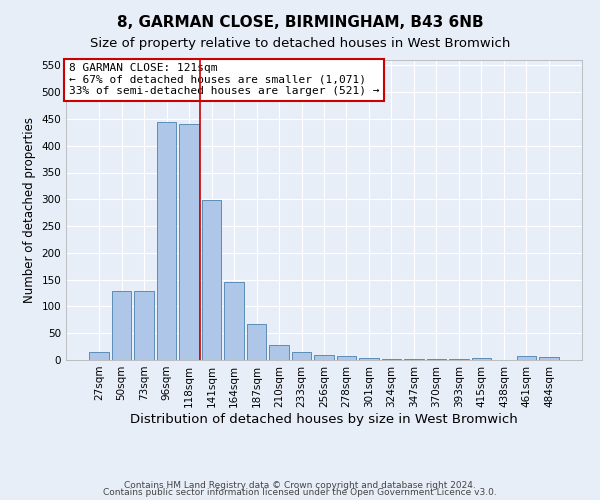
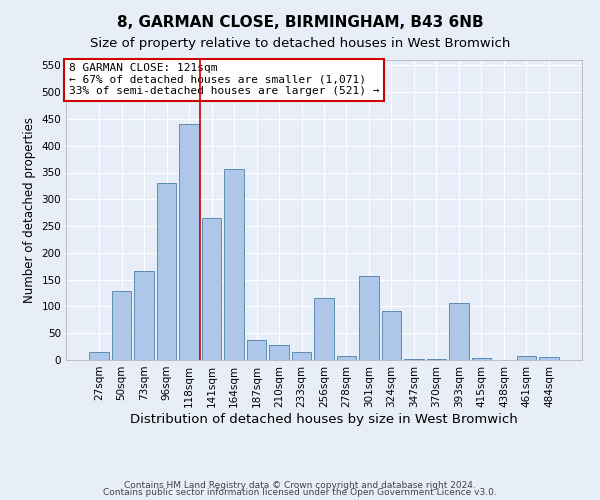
73sqm: 128 -> 166
96sqm: 445 -> 330
141sqm: 298 -> 266
164sqm: 145 -> 356
187sqm: 68 -> 38
256sqm: 10 -> 116
301sqm: 4 -> 156
324sqm: 2 -> 92
393sqm: 1 -> 106
